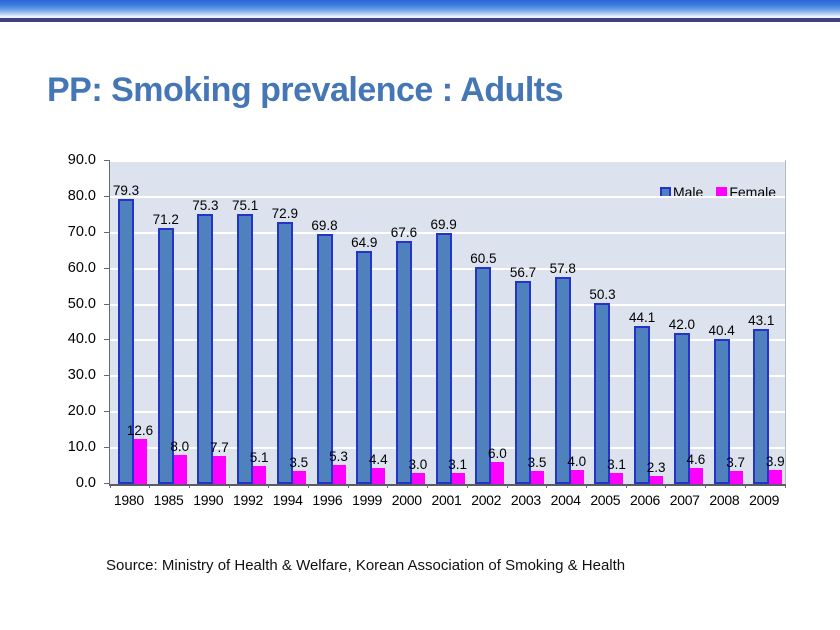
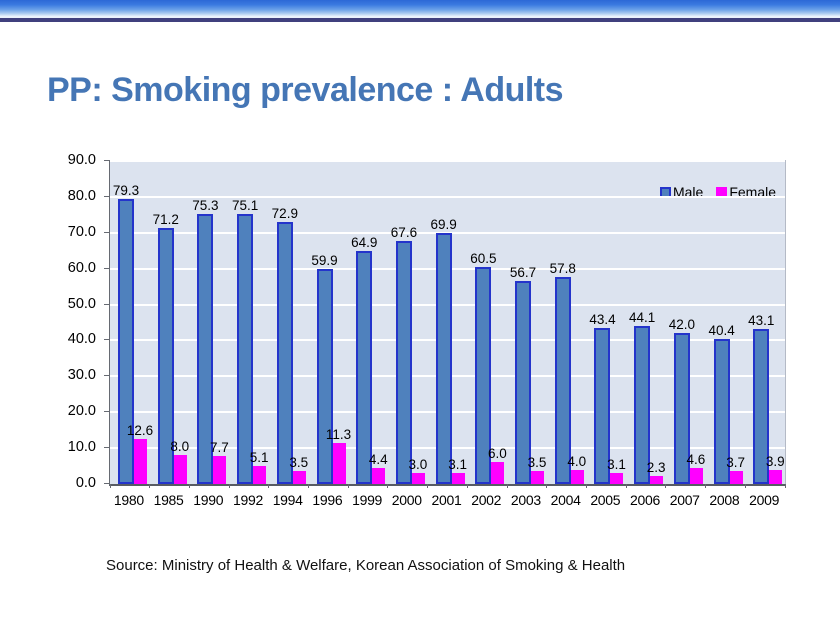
Male/1996: 69.8 -> 59.9
Female/1996: 5.3 -> 11.3
Male/2005: 50.3 -> 43.4
